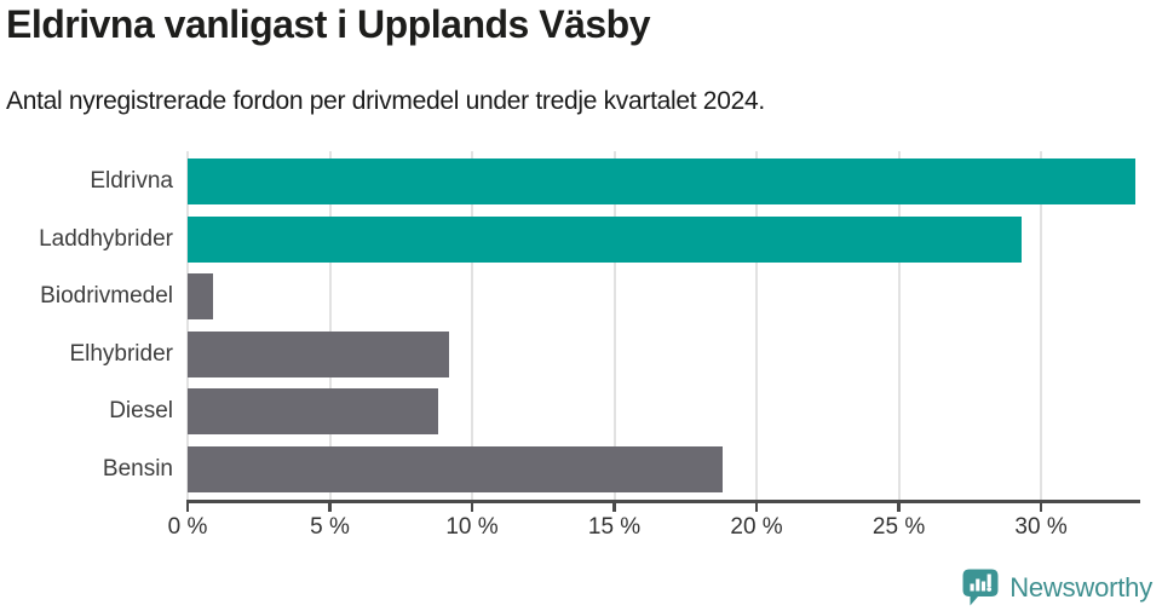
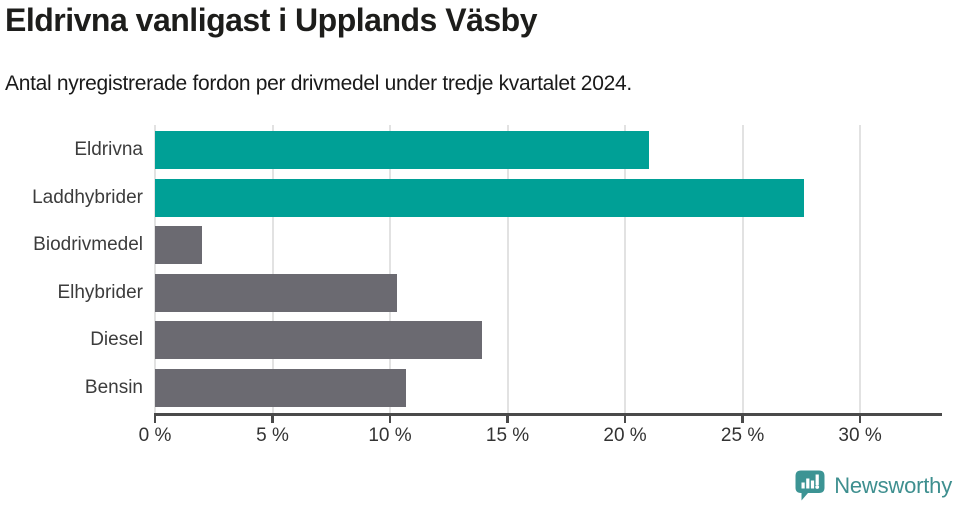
Eldrivna: 33.3% -> 21.0%
Laddhybrider: 29.3% -> 27.6%
Biodrivmedel: 0.9% -> 2.0%
Elhybrider: 9.2% -> 10.3%
Diesel: 8.8% -> 13.9%
Bensin: 18.8% -> 10.7%
